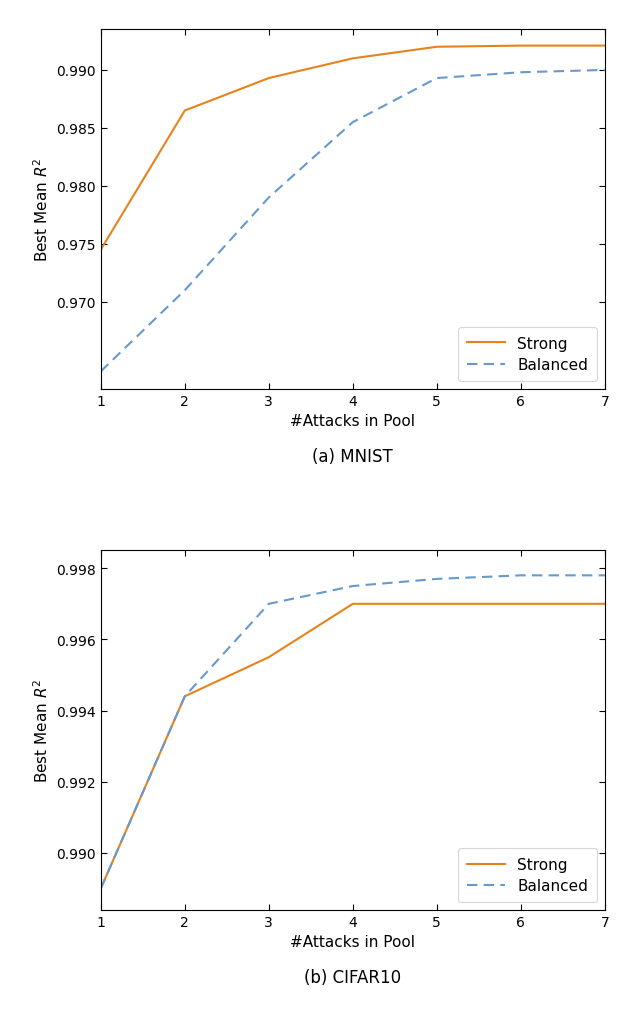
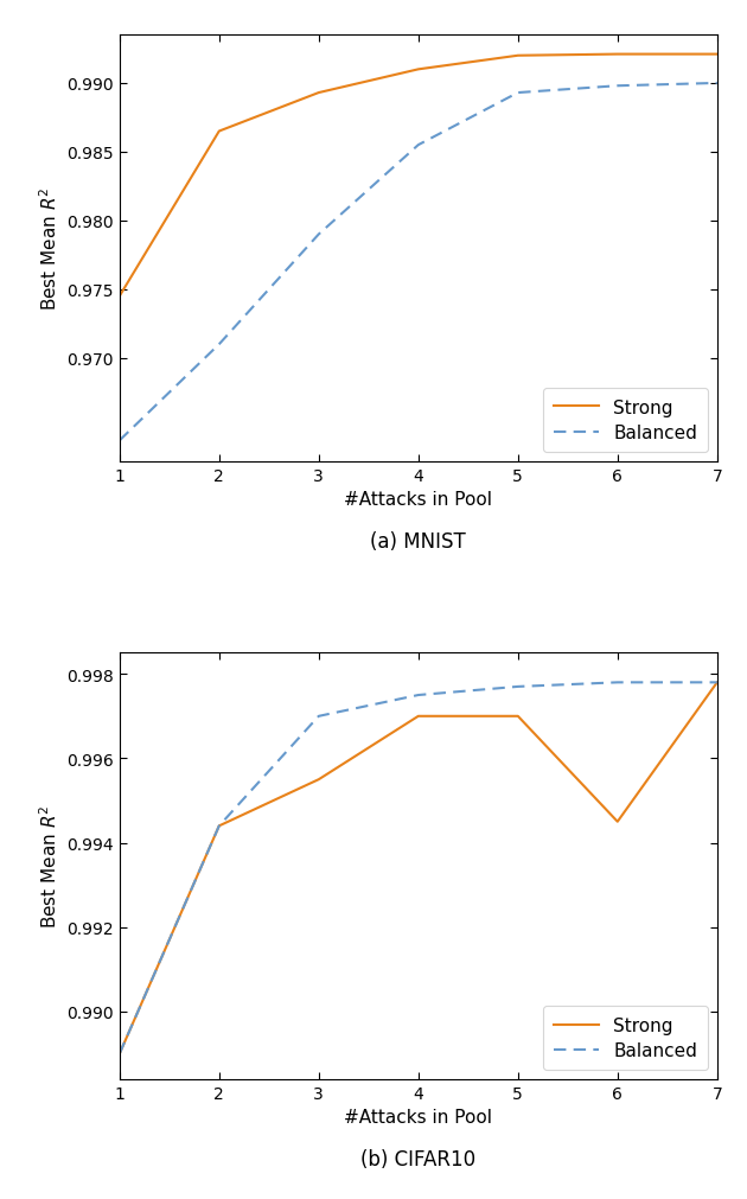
(b) CIFAR10/Strong/6: 0.9970 -> 0.9945
(b) CIFAR10/Strong/7: 0.9970 -> 0.9978
